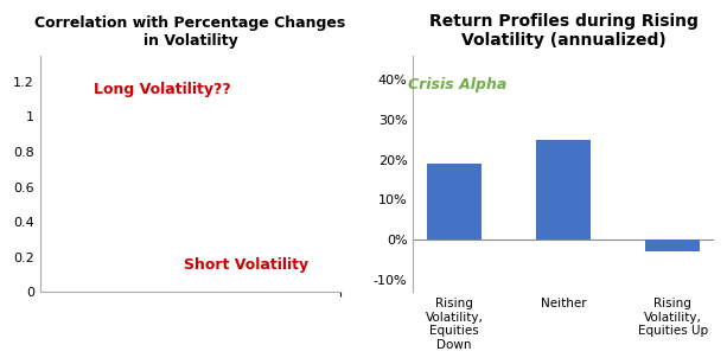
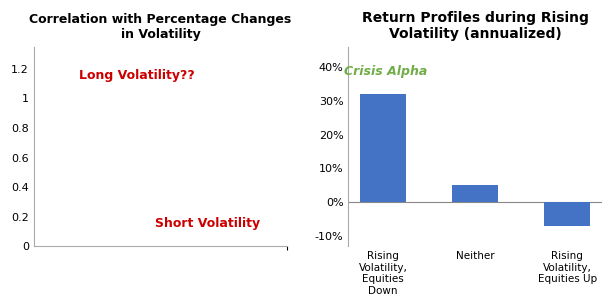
Rising Volatility, Equities Down: 19% -> 32%
Neither: 25% -> 5%
Rising Volatility, Equities Up: -3% -> -7%
